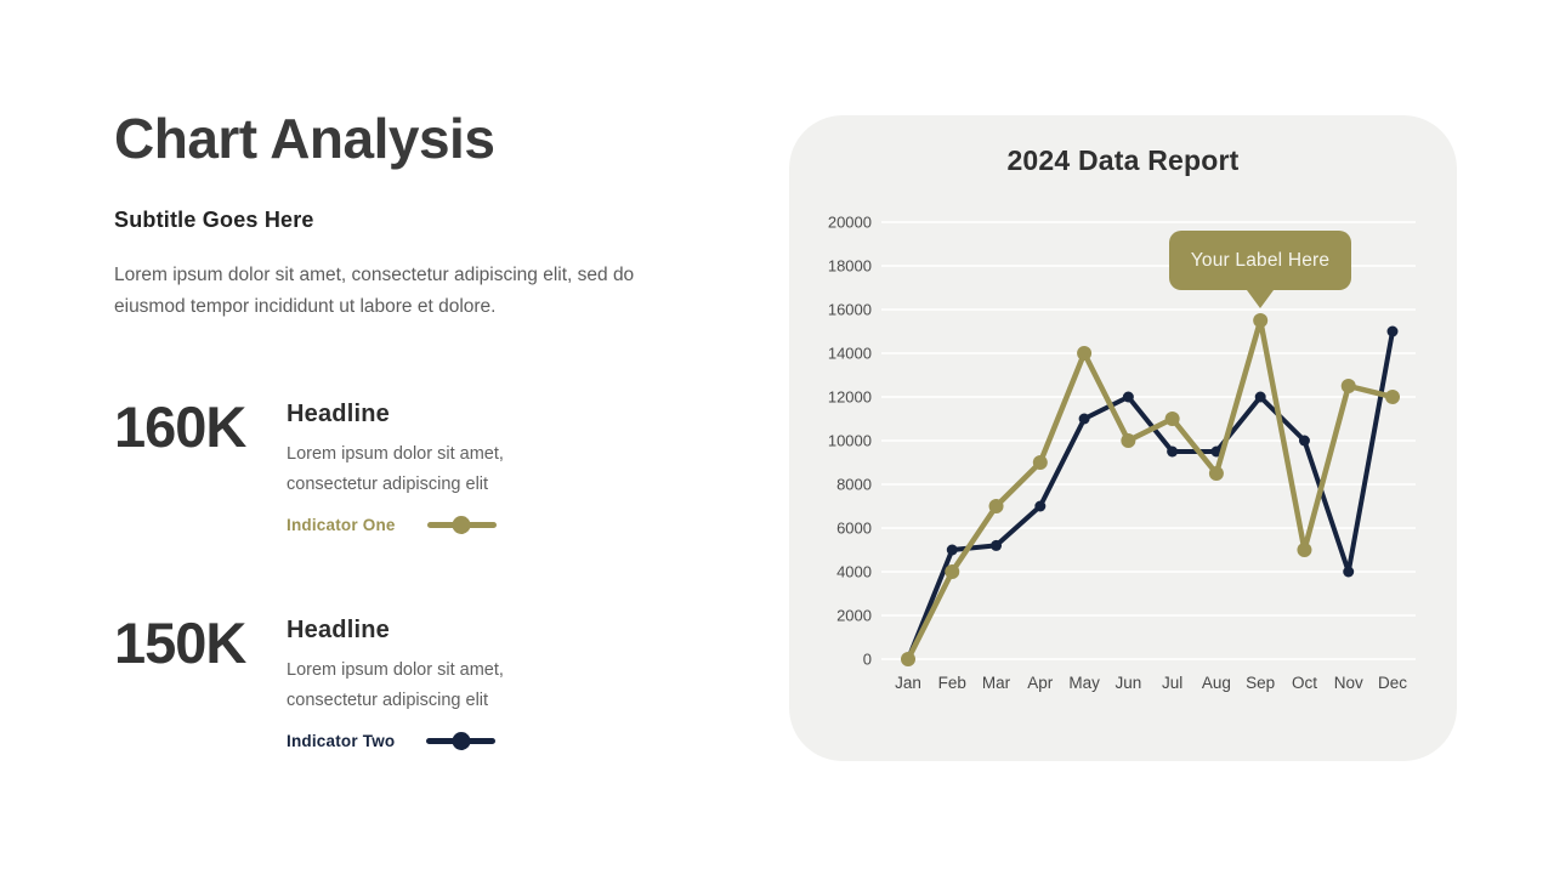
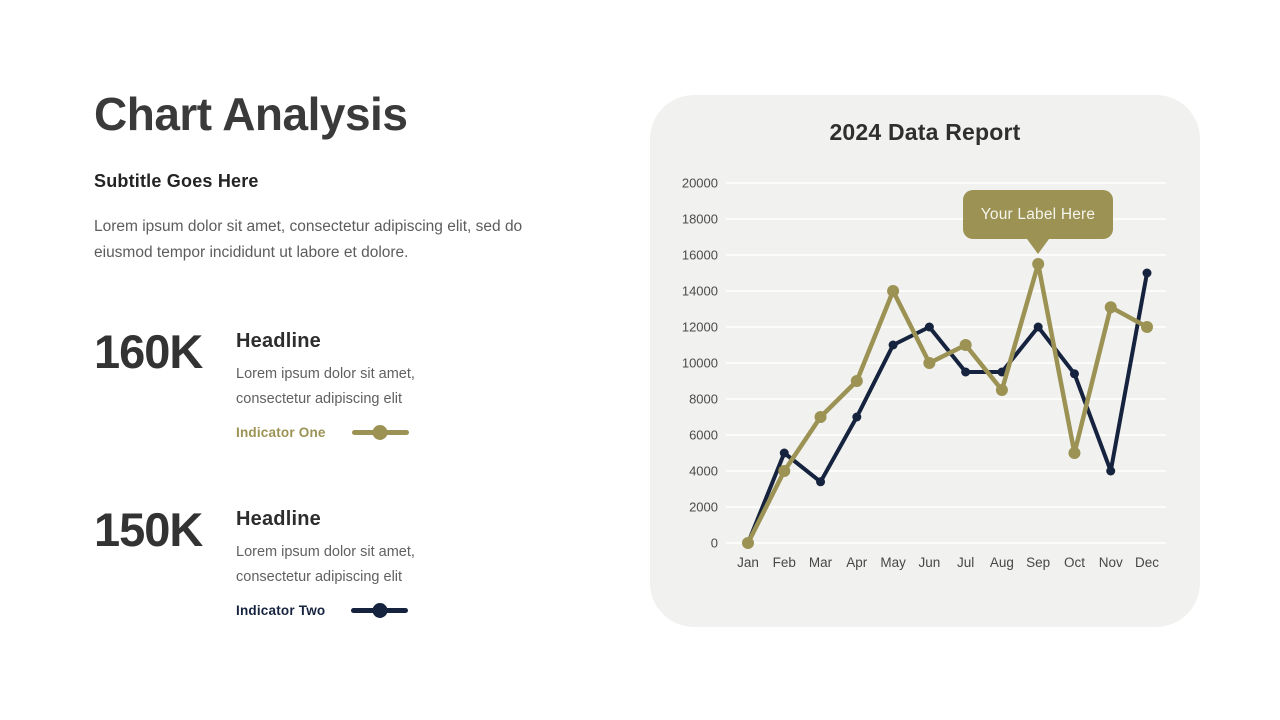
Indicator Two/Mar: 5200 -> 3400
Indicator Two/Oct: 10000 -> 9400
Indicator One/Nov: 12500 -> 13100
